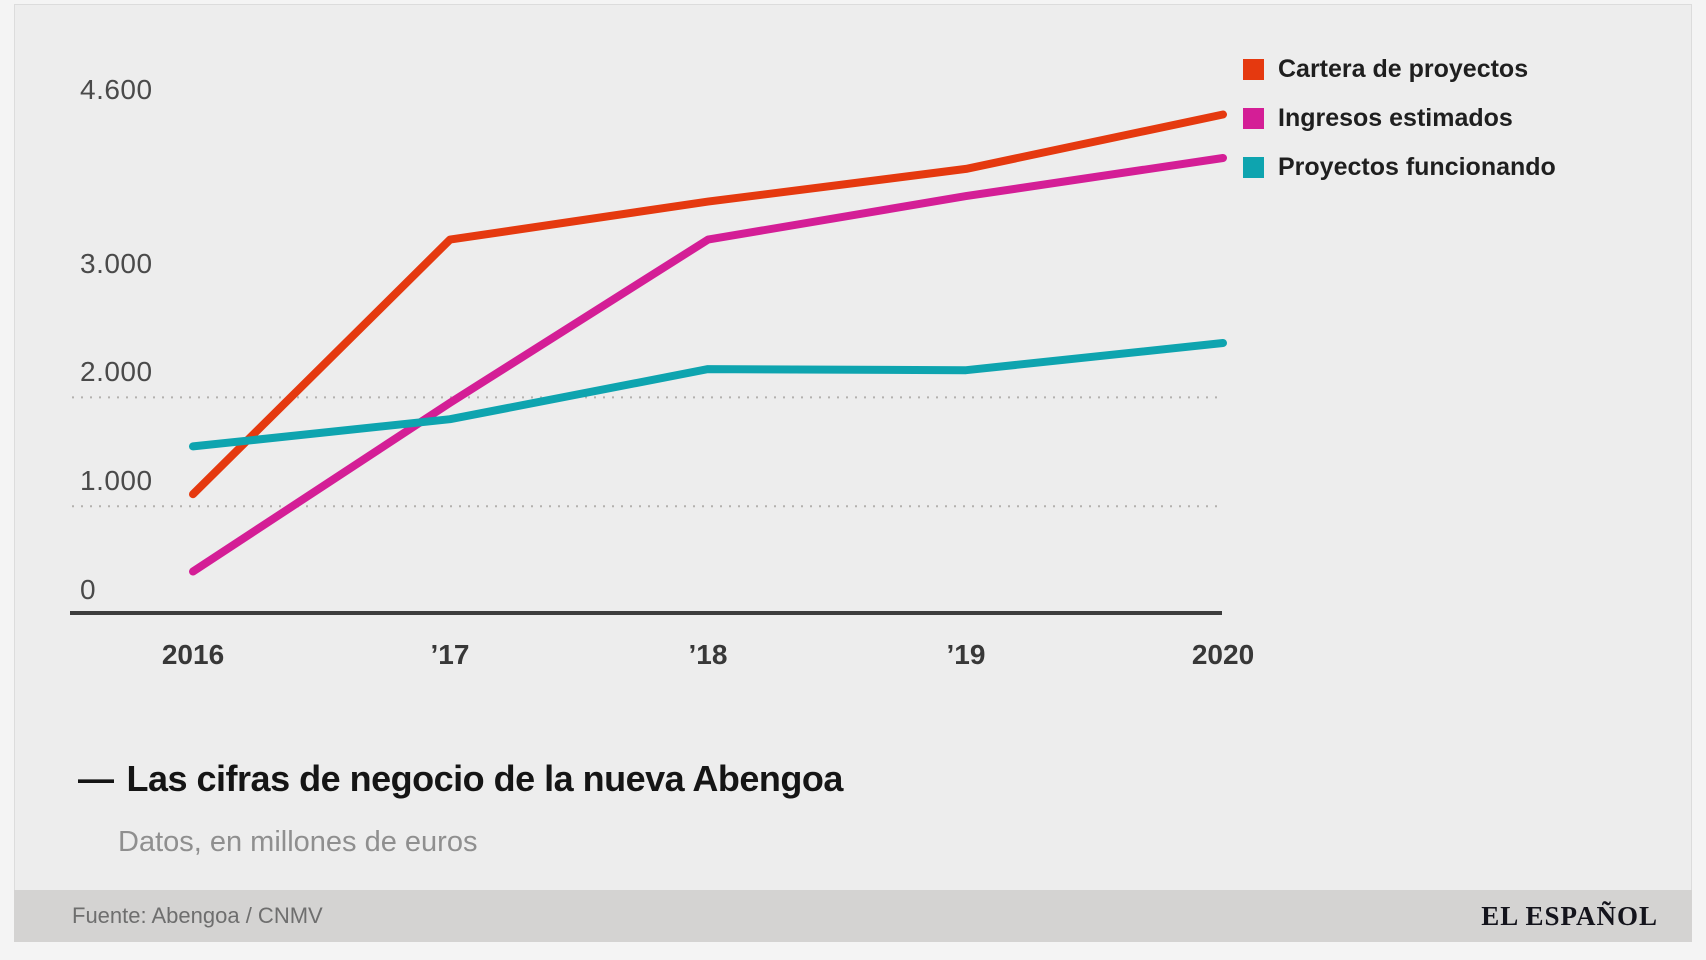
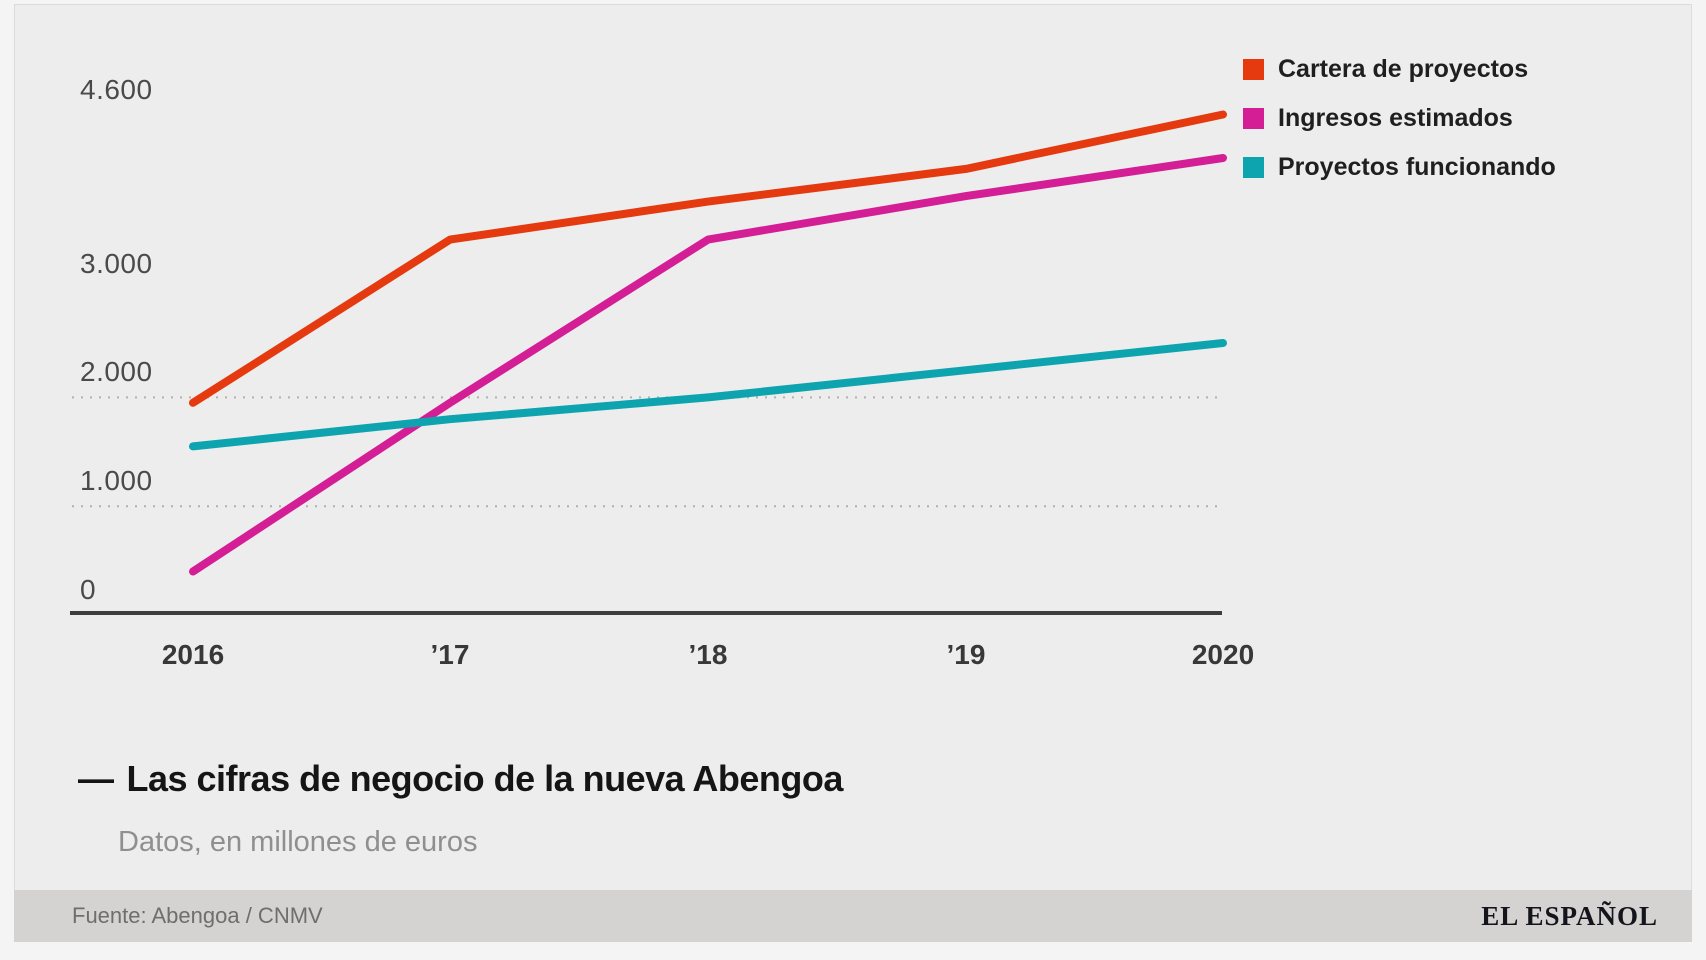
Cartera de proyectos/2016: 1110 -> 1950
Proyectos funcionando/’18: 2260 -> 2000
